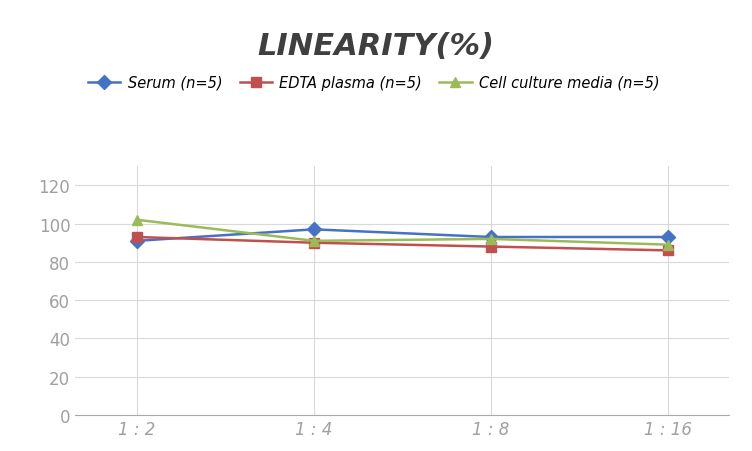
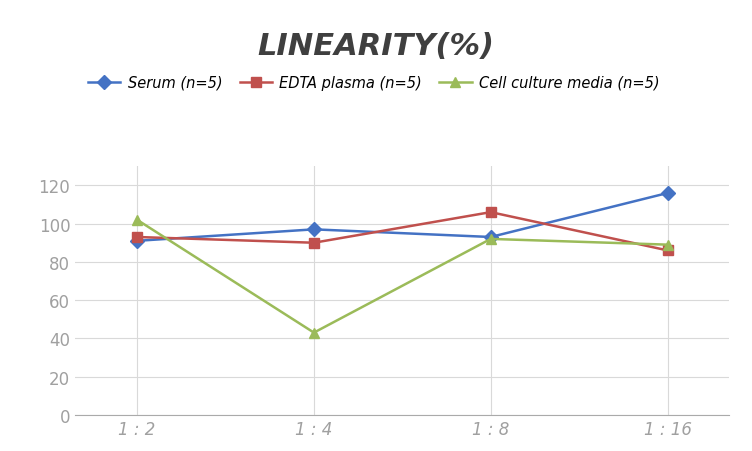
Cell culture media (n=5)/1 : 4: 91 -> 43
EDTA plasma (n=5)/1 : 8: 88 -> 106
Serum (n=5)/1 : 16: 93 -> 116
